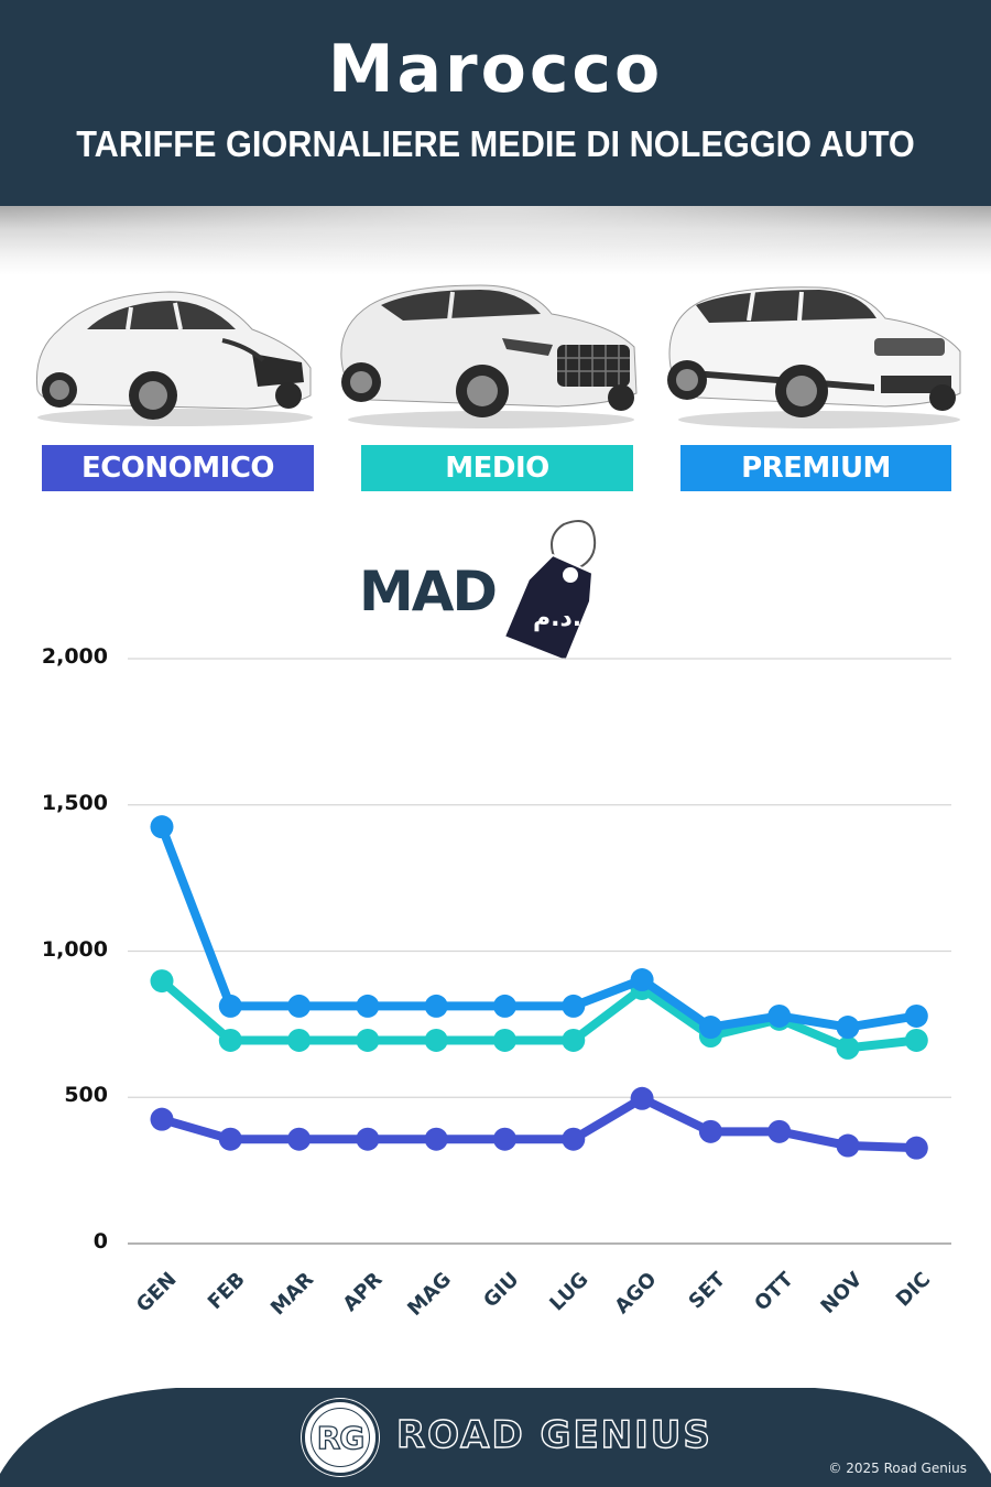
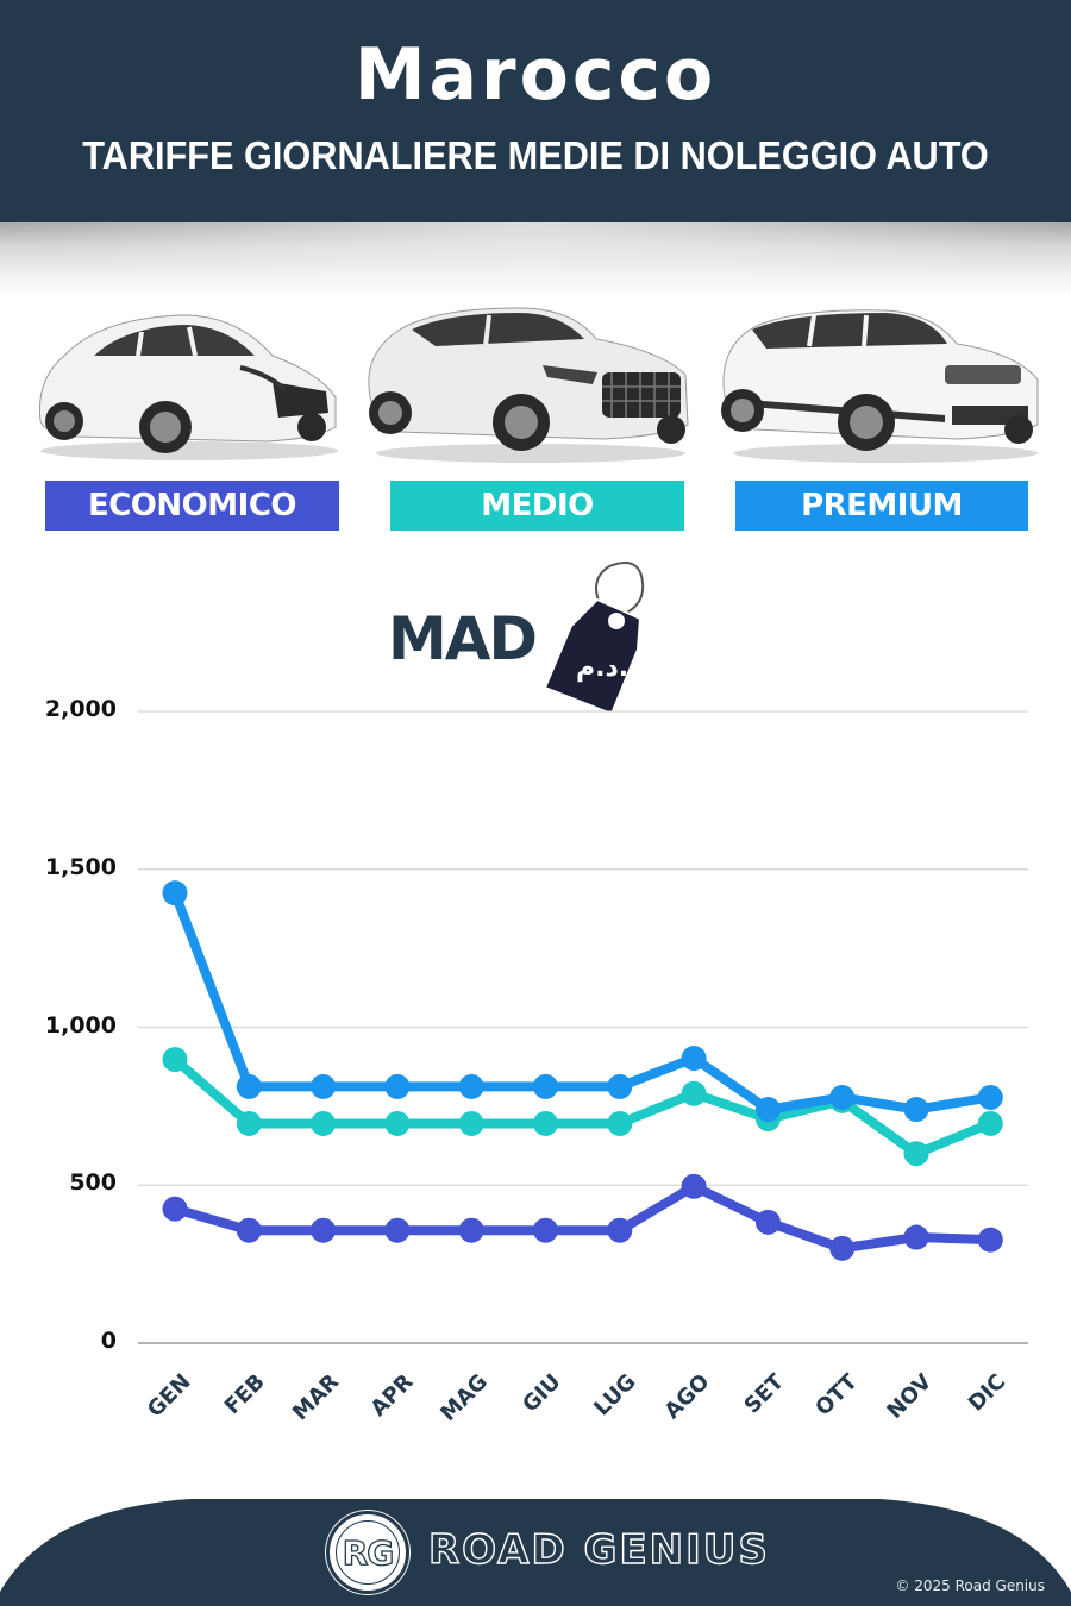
MEDIO/AGO: 870 -> 790
ECONOMICO/OTT: 380 -> 300
MEDIO/NOV: 670 -> 600
